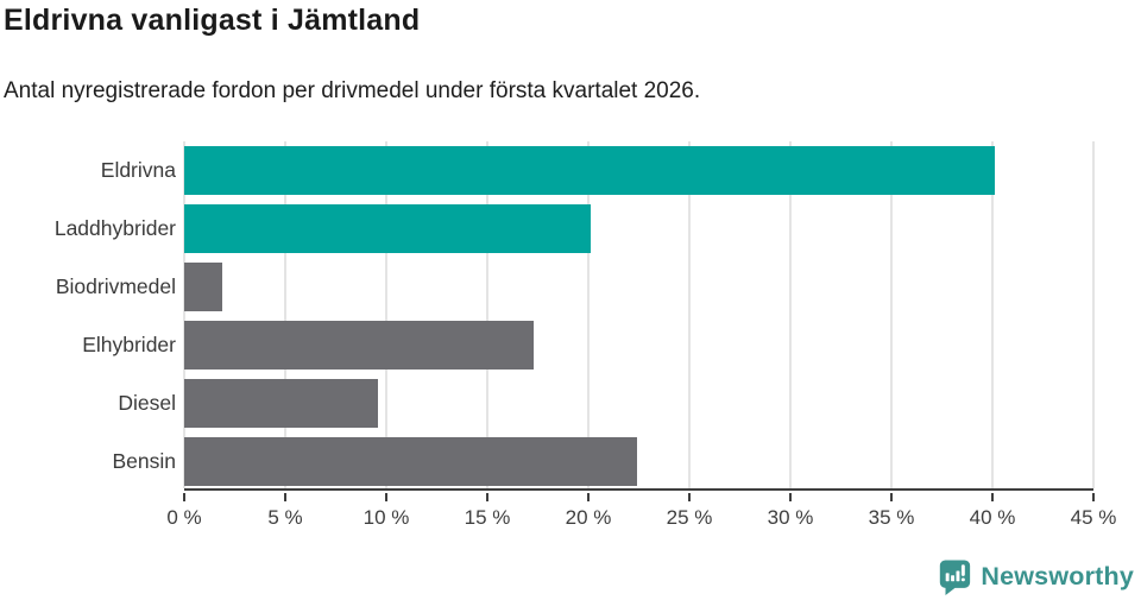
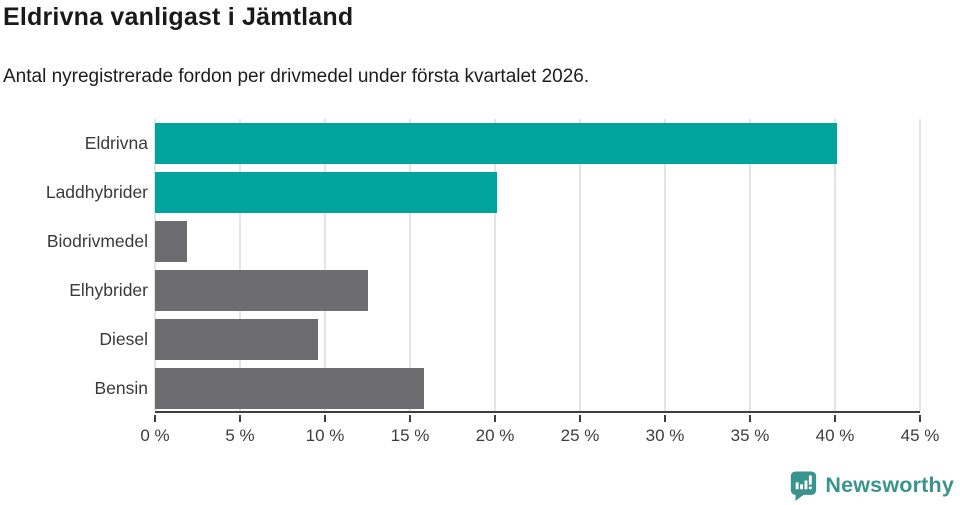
Elhybrider: 17.3% -> 12.5%
Bensin: 22.4% -> 15.8%
